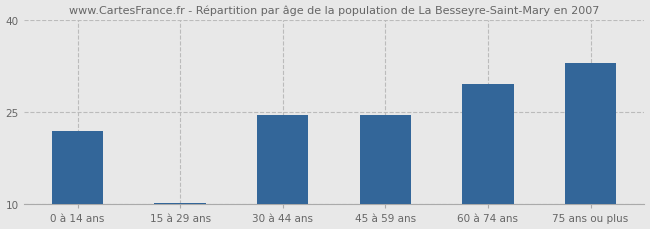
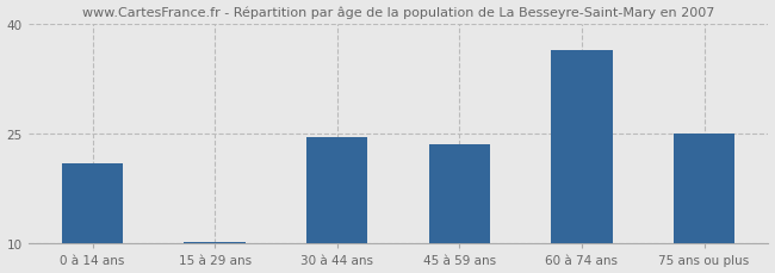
0 à 14 ans: 22.0 -> 21.0
45 à 59 ans: 24.6 -> 23.5
60 à 74 ans: 29.6 -> 36.5
75 ans ou plus: 33.0 -> 25.0
